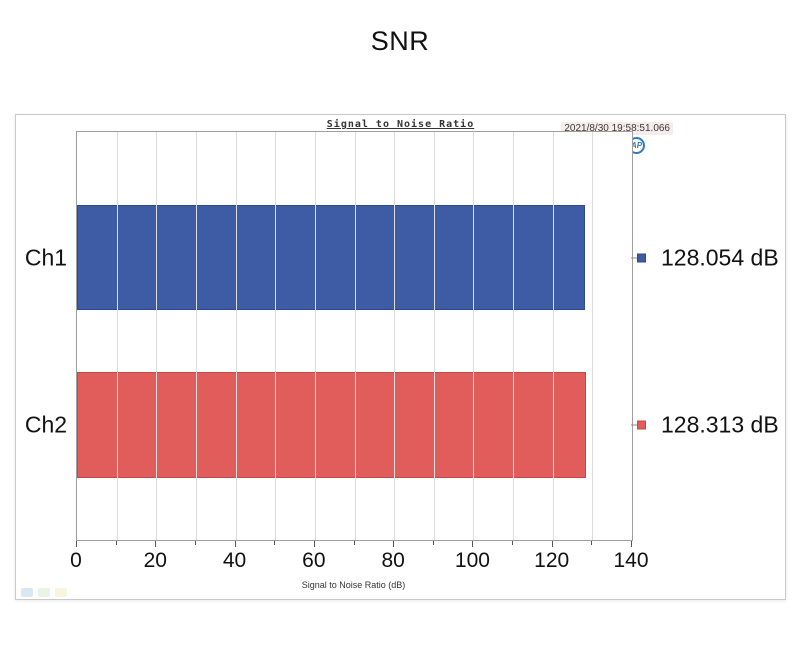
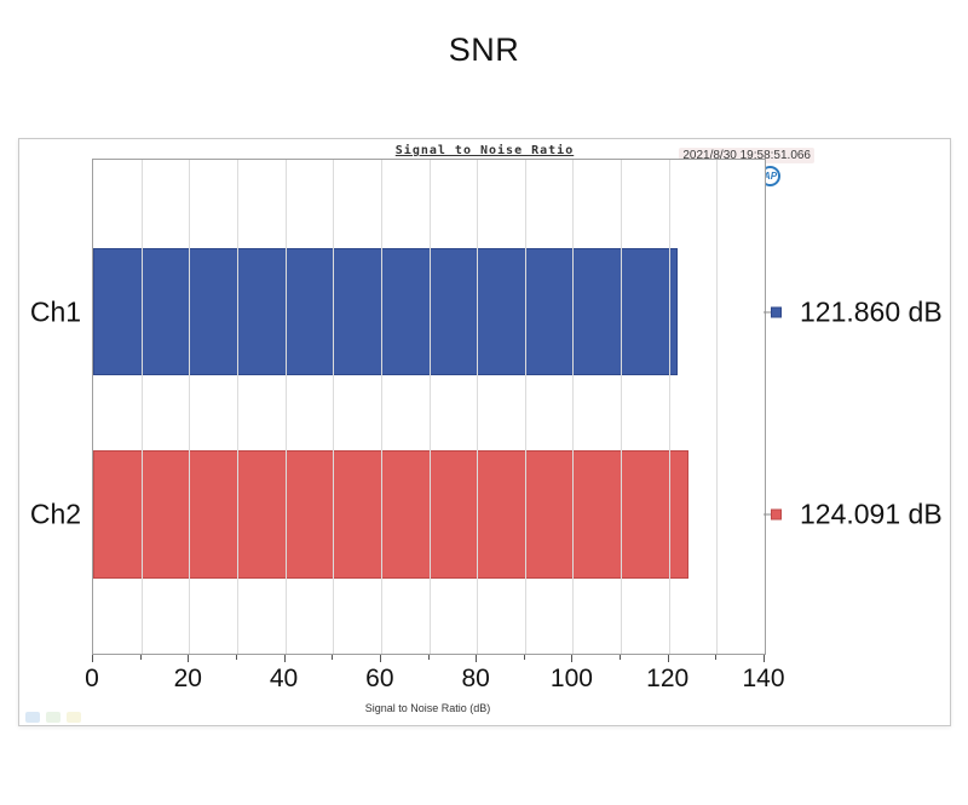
Ch1: 128.054 -> 121.860
Ch2: 128.313 -> 124.091
